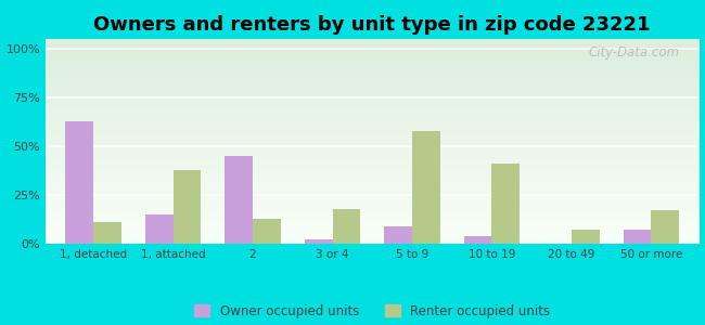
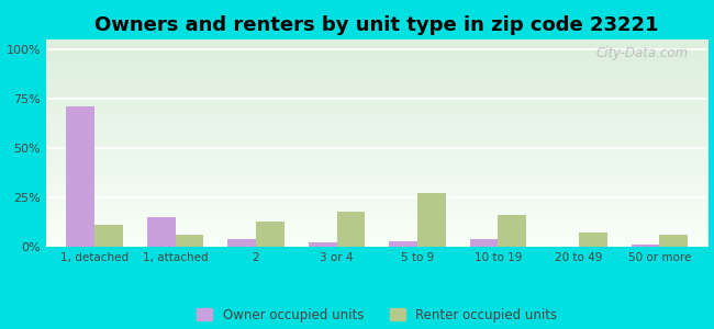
Owner occupied units/1, detached: 63% -> 71%
Renter occupied units/1, attached: 38% -> 6%
Owner occupied units/2: 45% -> 4%
Owner occupied units/5 to 9: 9% -> 3%
Renter occupied units/5 to 9: 58% -> 27%
Renter occupied units/10 to 19: 41% -> 16%
Owner occupied units/50 or more: 7% -> 1%
Renter occupied units/50 or more: 17% -> 6%
